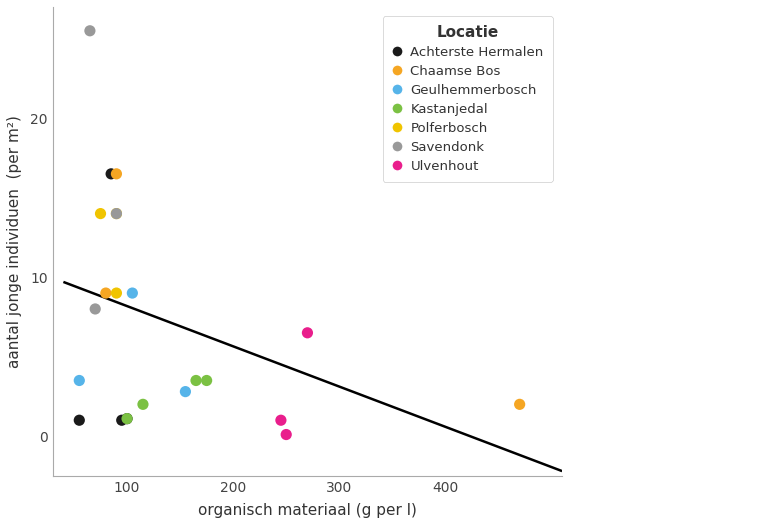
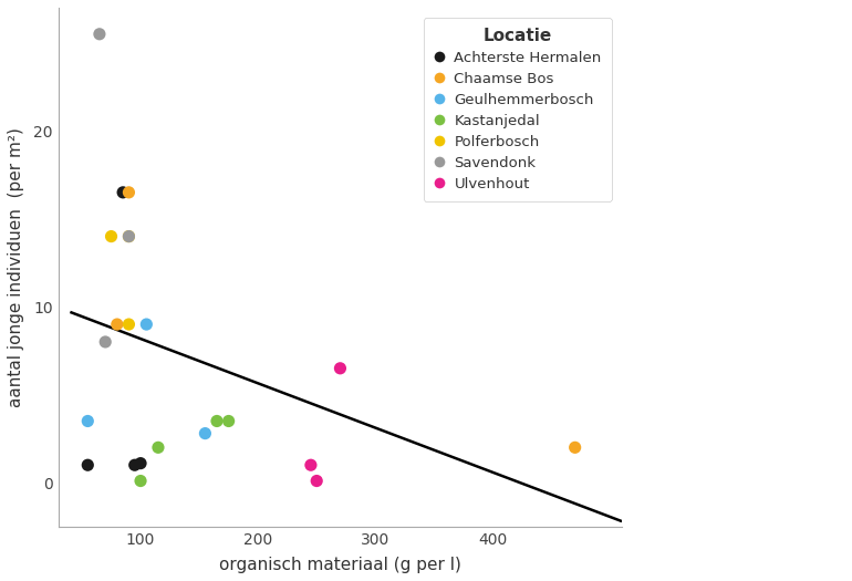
Kastanjedal/100: 1.1 -> 0.1
